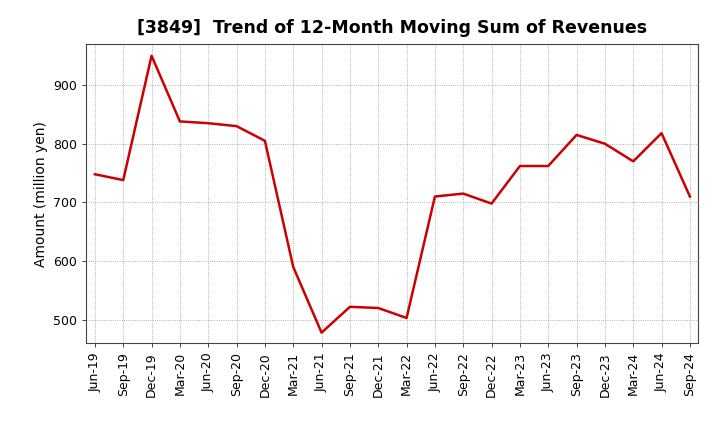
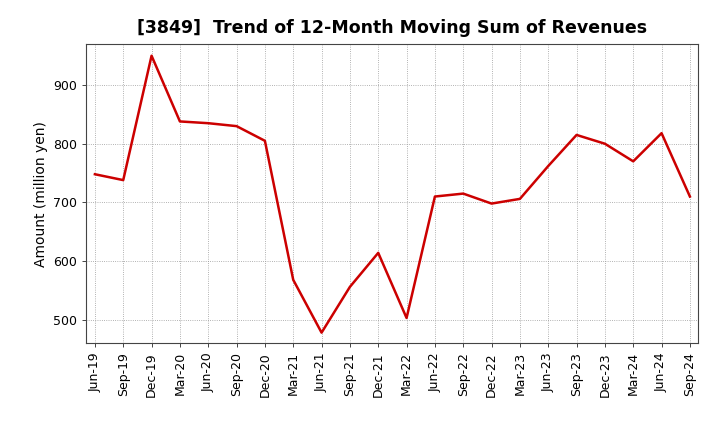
Mar-21: 590 -> 568
Sep-21: 522 -> 556
Dec-21: 520 -> 614
Mar-23: 762 -> 706
